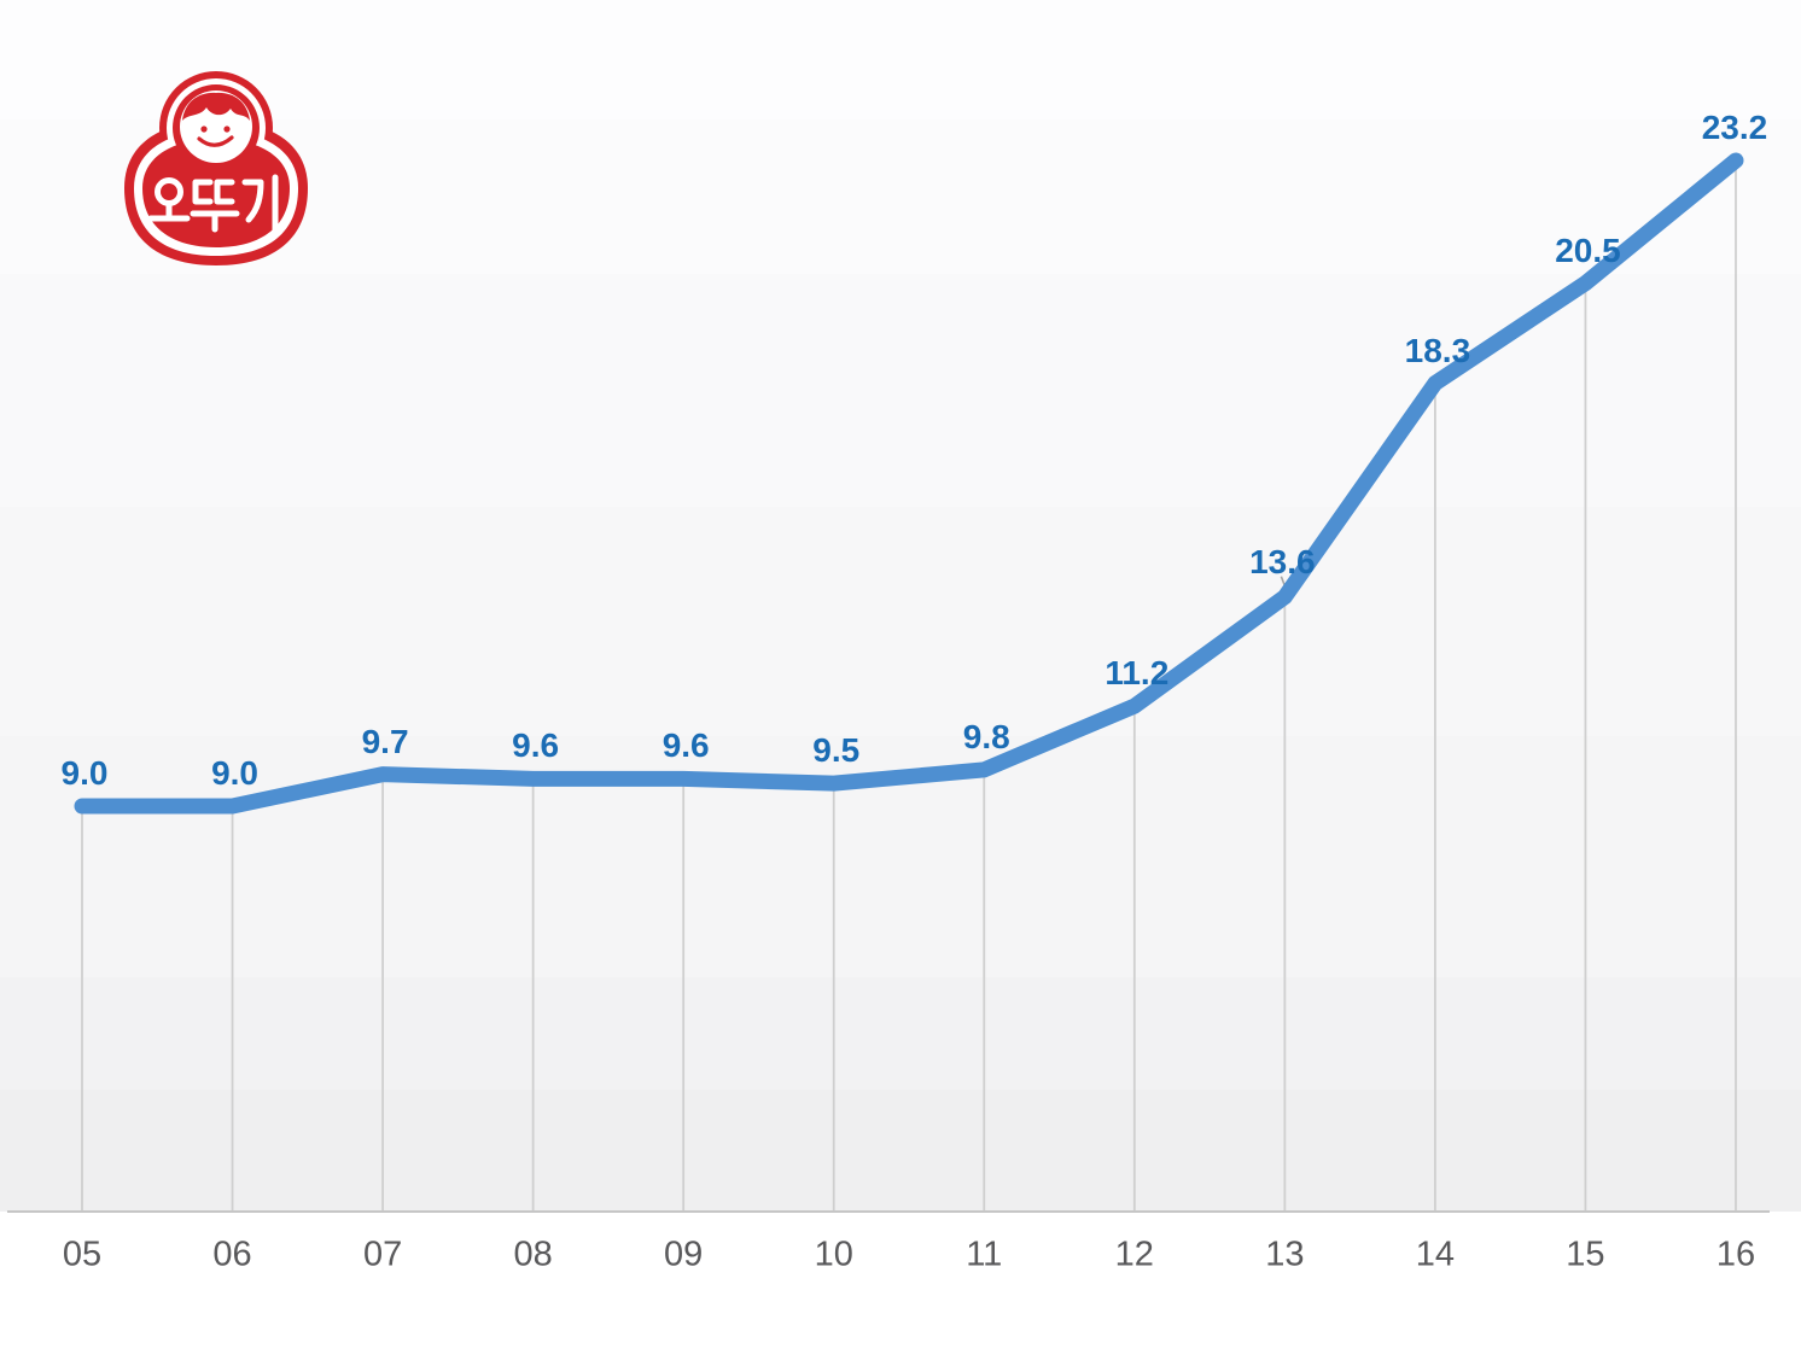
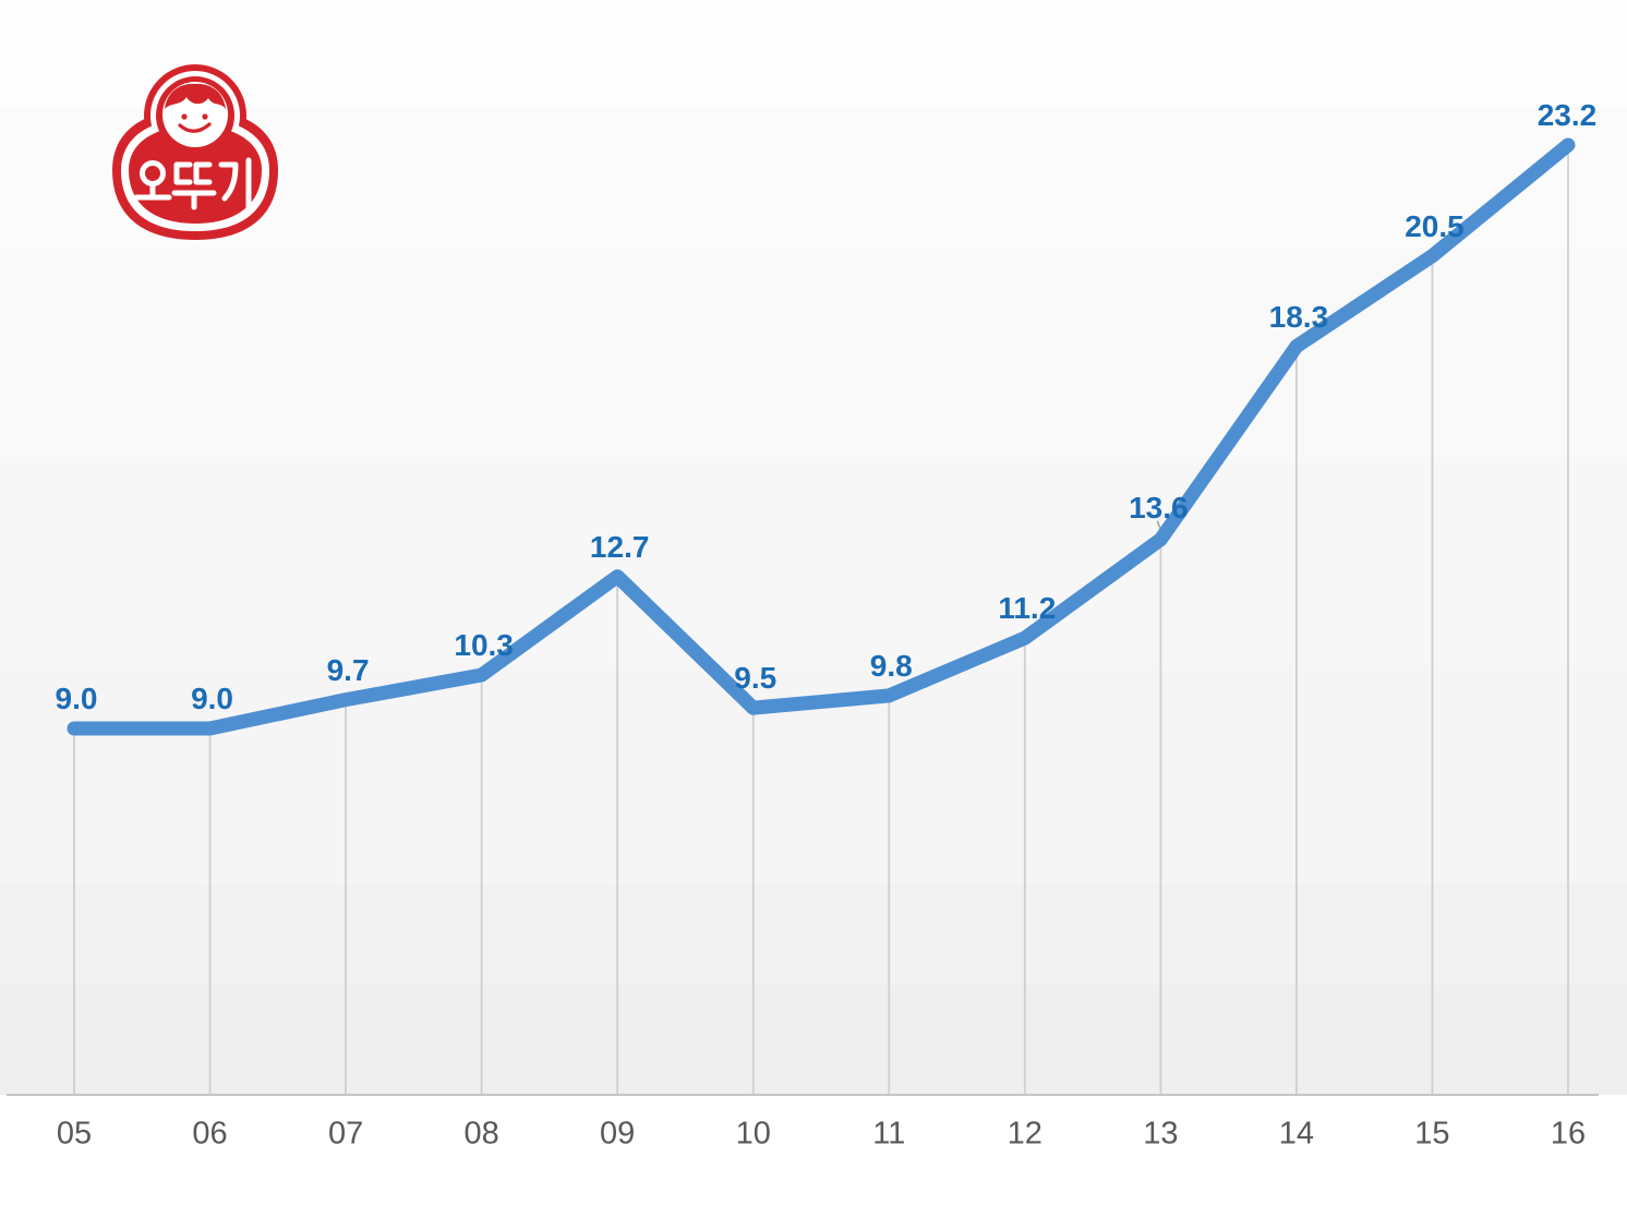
08: 9.6 -> 10.3
09: 9.6 -> 12.7
